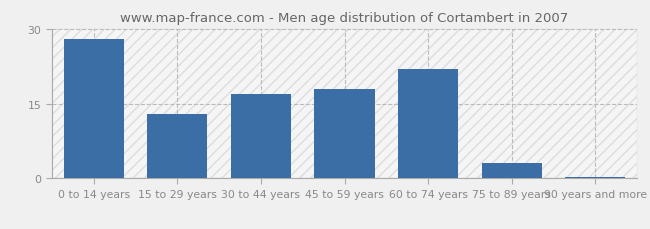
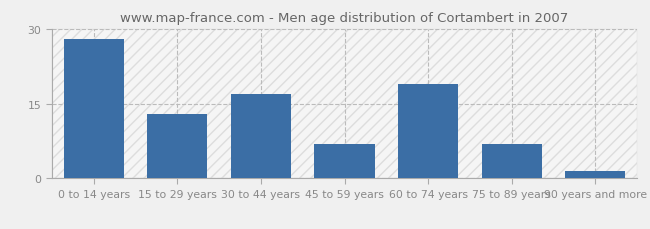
45 to 59 years: 18.0 -> 7.0
60 to 74 years: 22.0 -> 19.0
75 to 89 years: 3.0 -> 7.0
90 years and more: 0.3 -> 1.5
